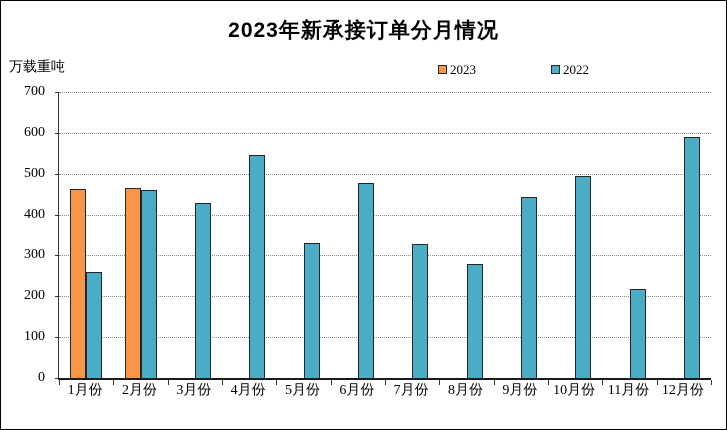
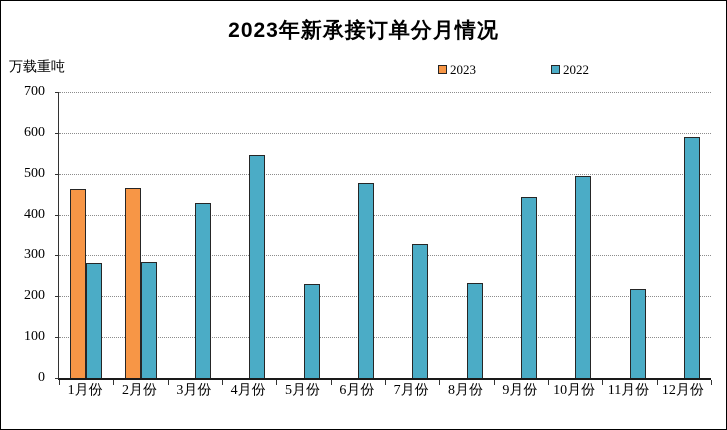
2022/1月份: 260 -> 280
2022/2月份: 460 -> 280
2022/5月份: 330 -> 230
2022/8月份: 280 -> 230
